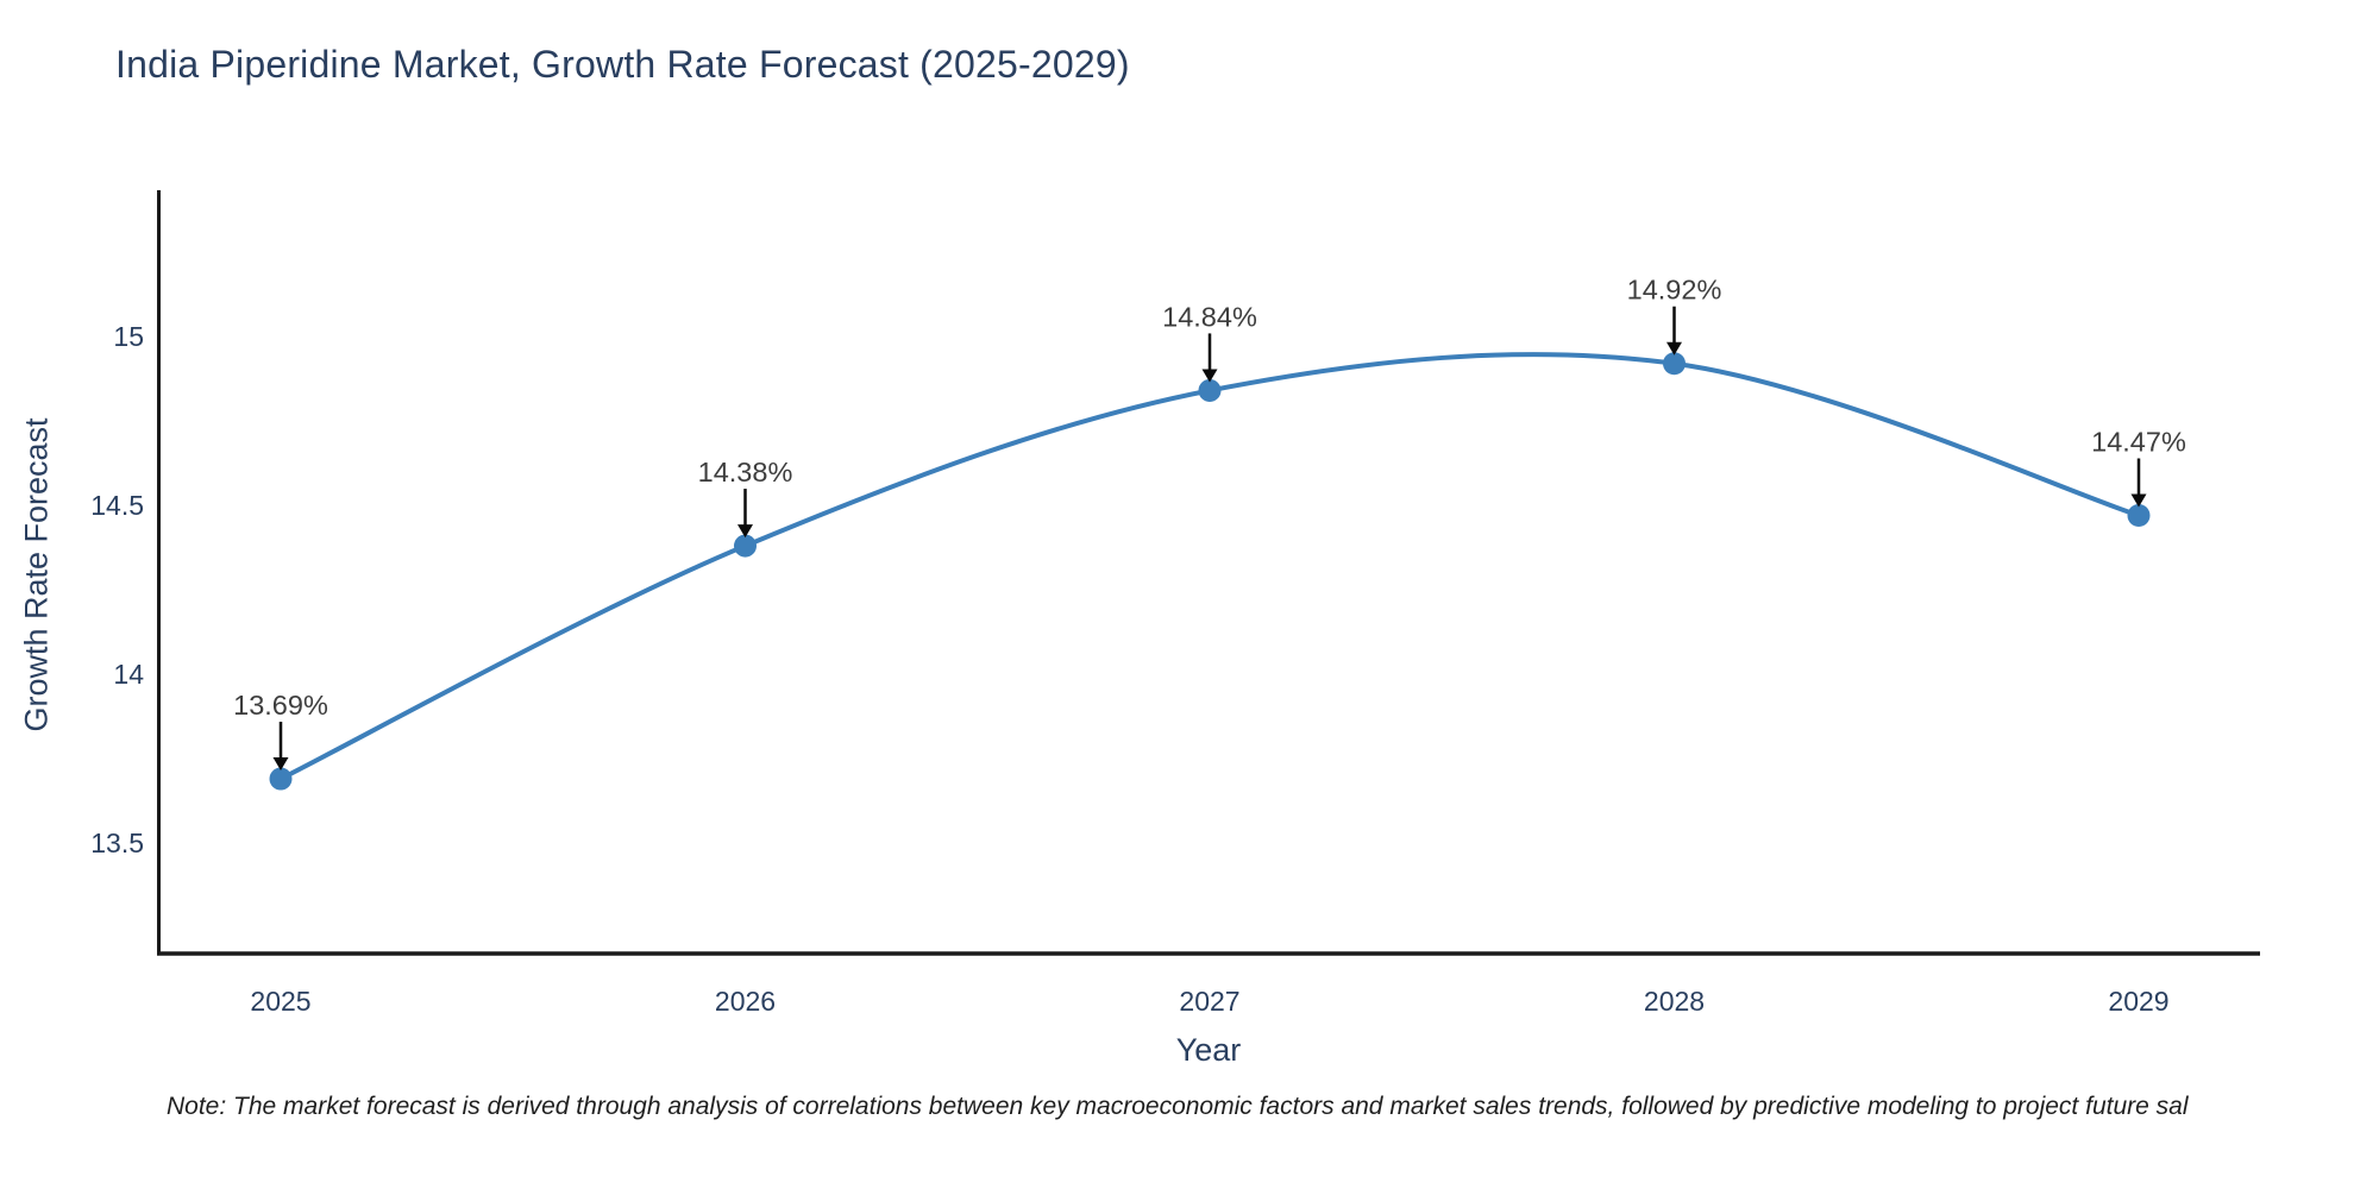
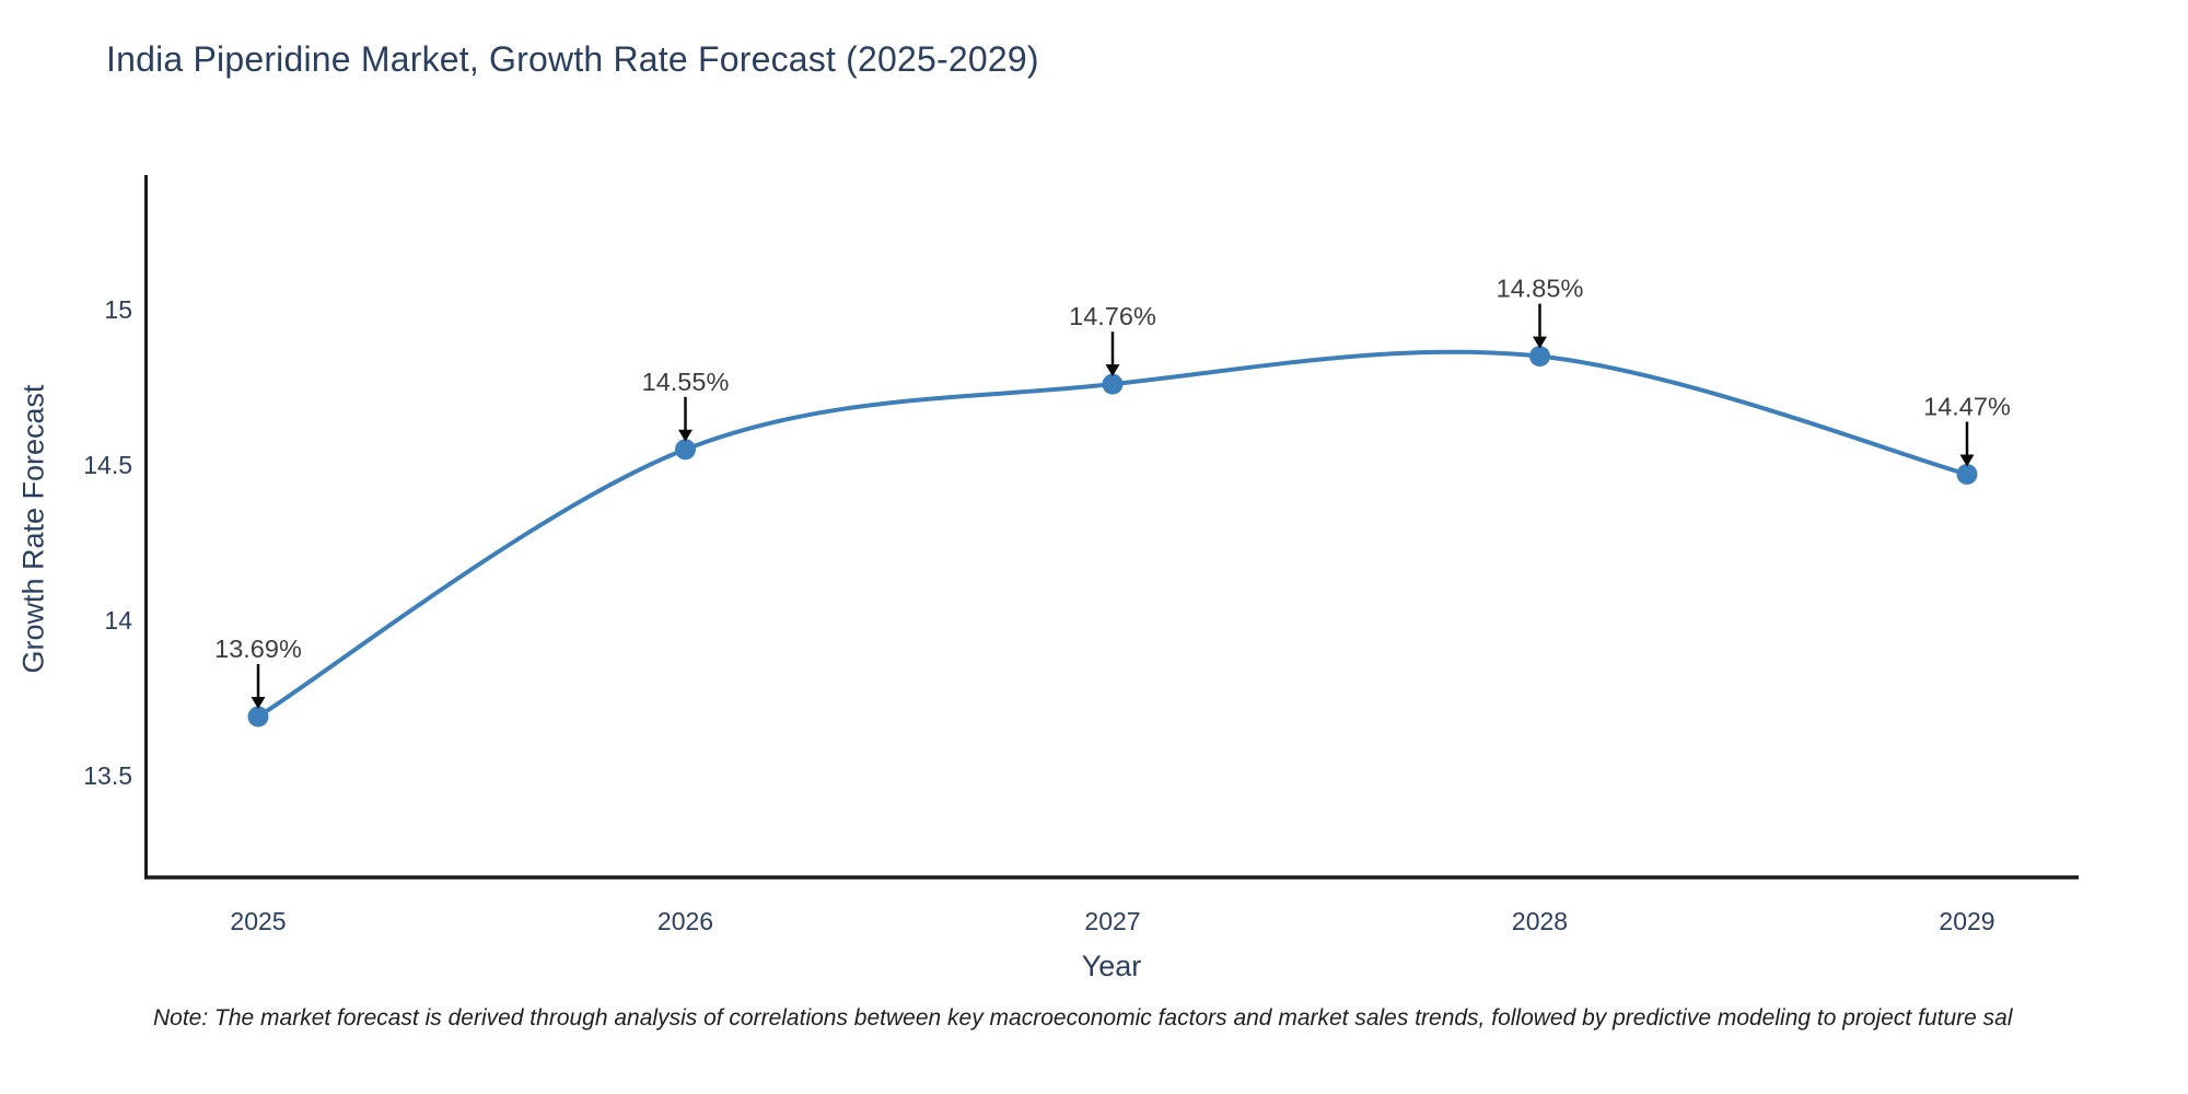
2026: 14.38% -> 14.55%
2027: 14.84% -> 14.76%
2028: 14.92% -> 14.85%
